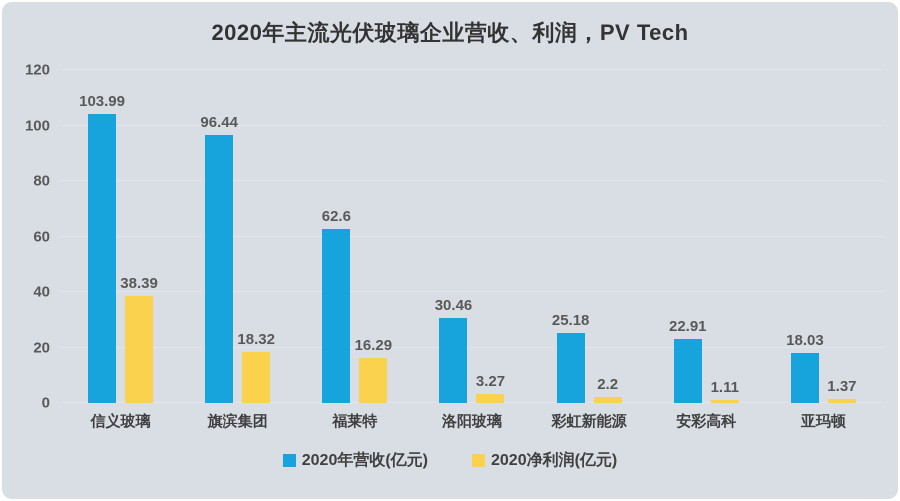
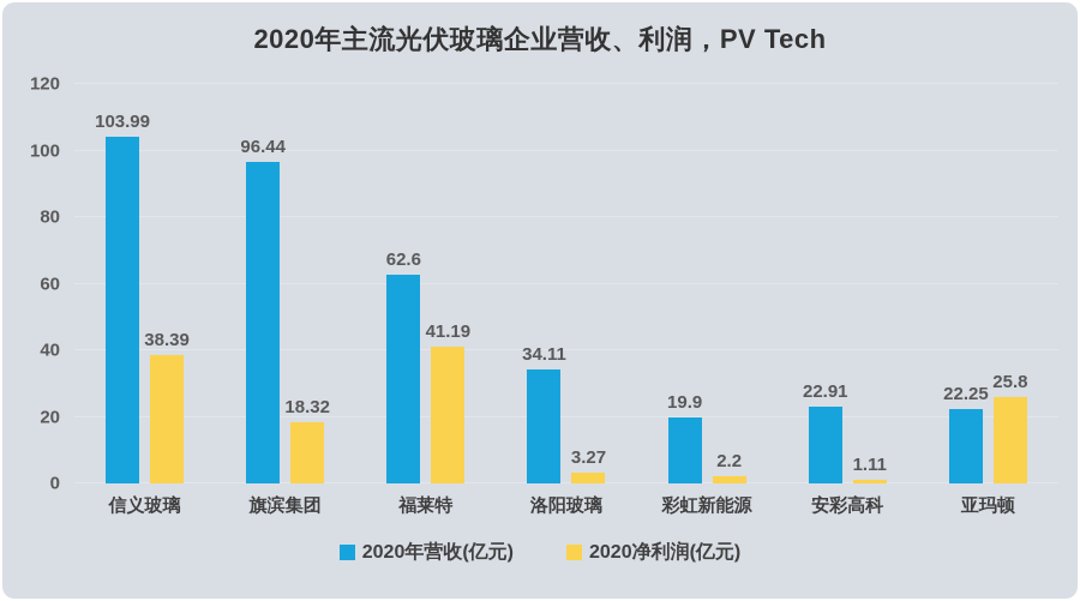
2020净利润(亿元)/福莱特: 16.29 -> 41.19
2020年营收(亿元)/洛阳玻璃: 30.46 -> 34.11
2020年营收(亿元)/彩虹新能源: 25.18 -> 19.9
2020年营收(亿元)/亚玛顿: 18.03 -> 22.25
2020净利润(亿元)/亚玛顿: 1.37 -> 25.8
